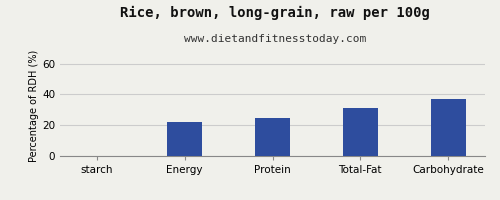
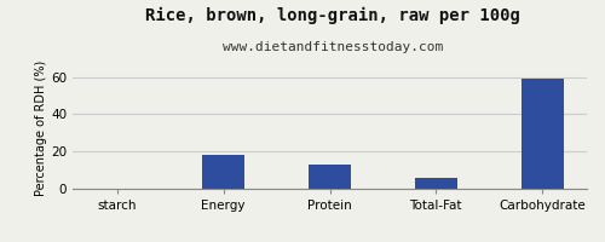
Energy: 22 -> 18
Protein: 25 -> 13
Total-Fat: 31 -> 6
Carbohydrate: 37 -> 59
